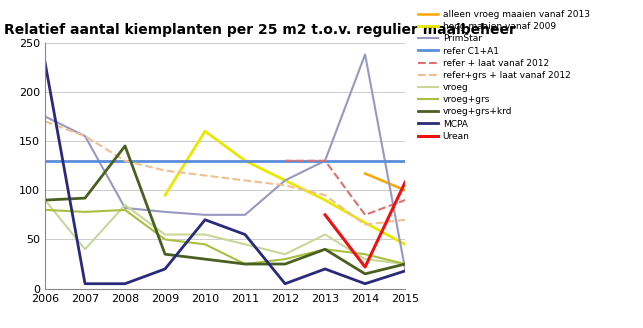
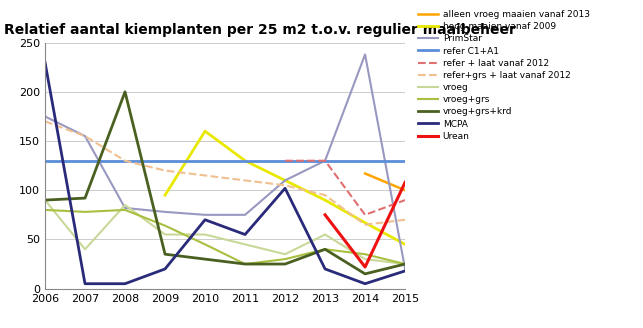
vroeg+grs+krd/2008: 145 -> 200
vroeg+grs/2009: 50 -> 64
MCPA/2012: 5 -> 102
